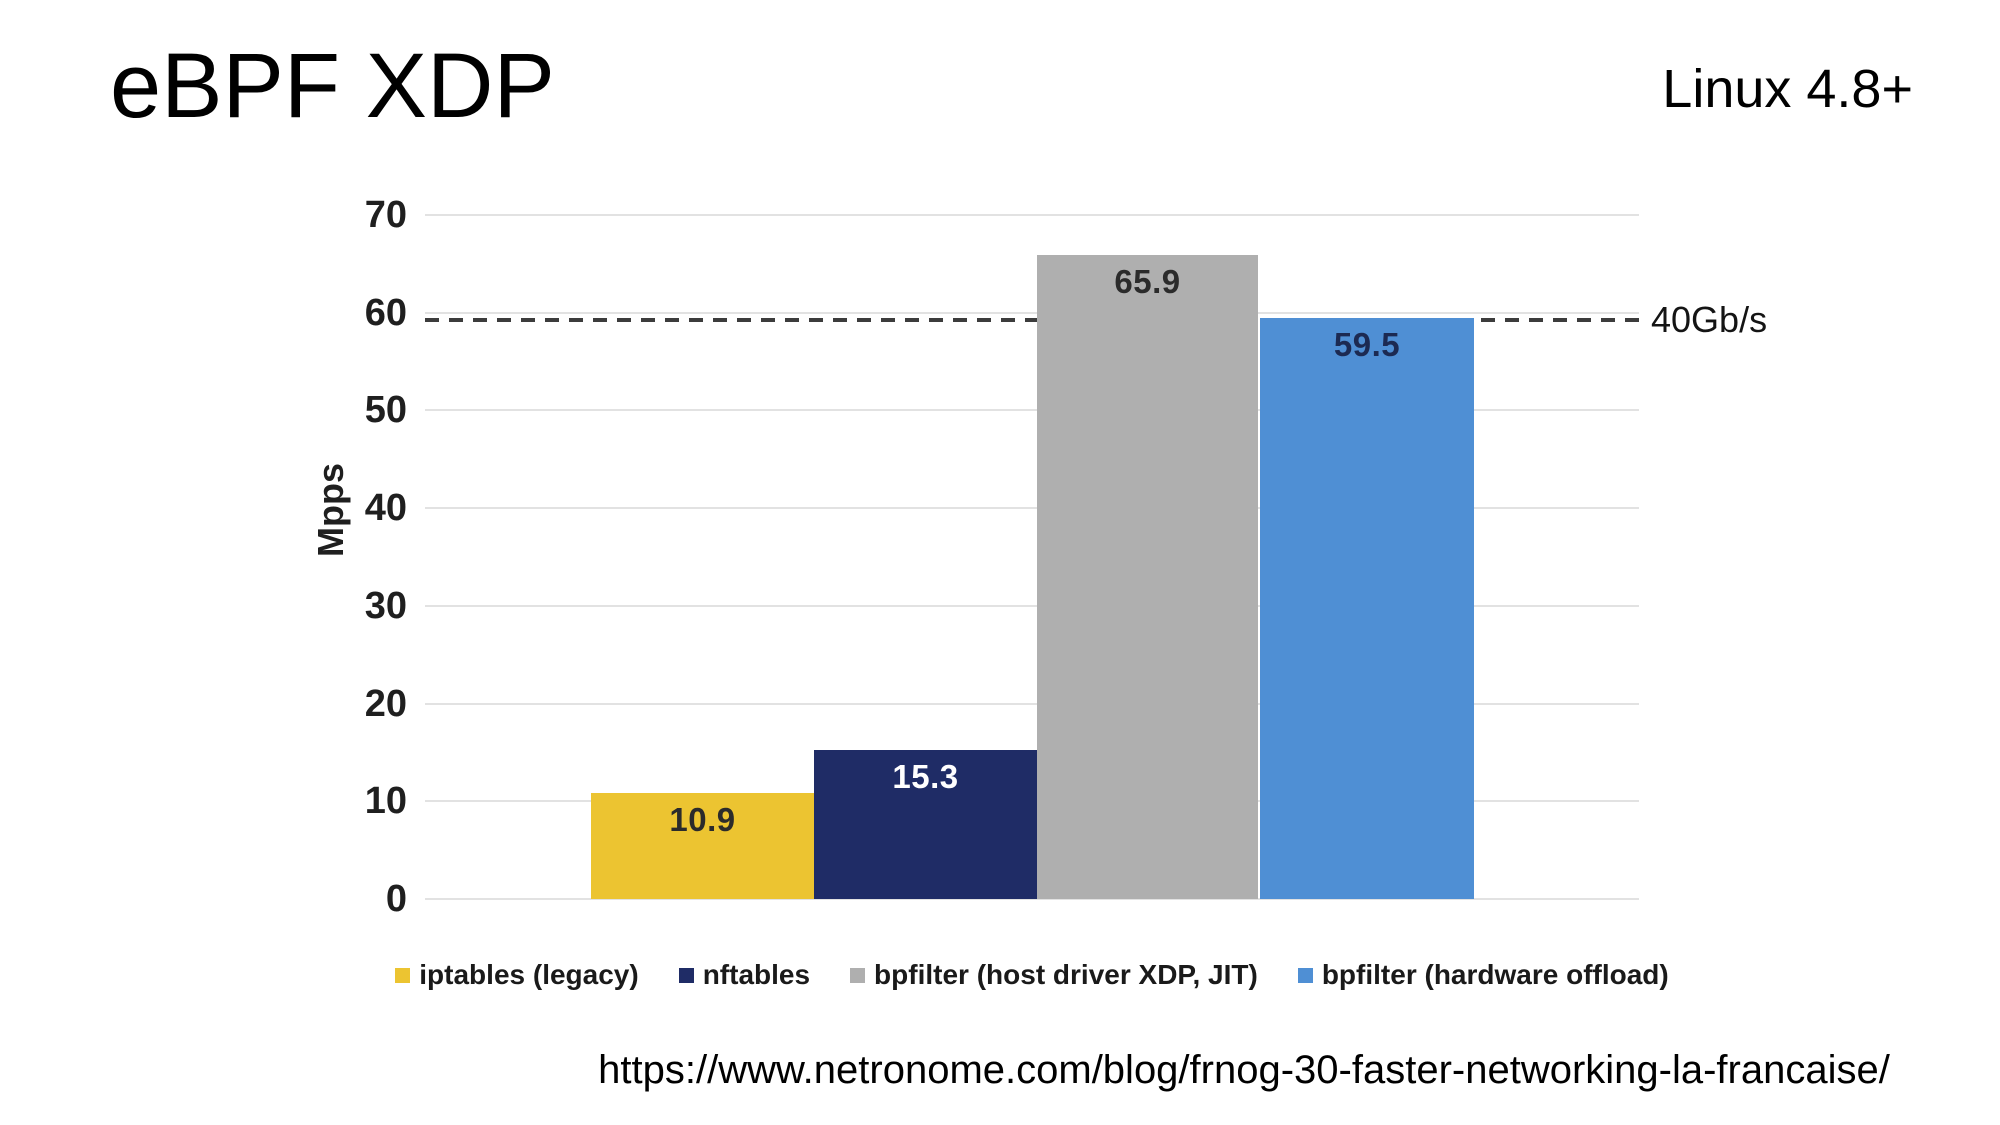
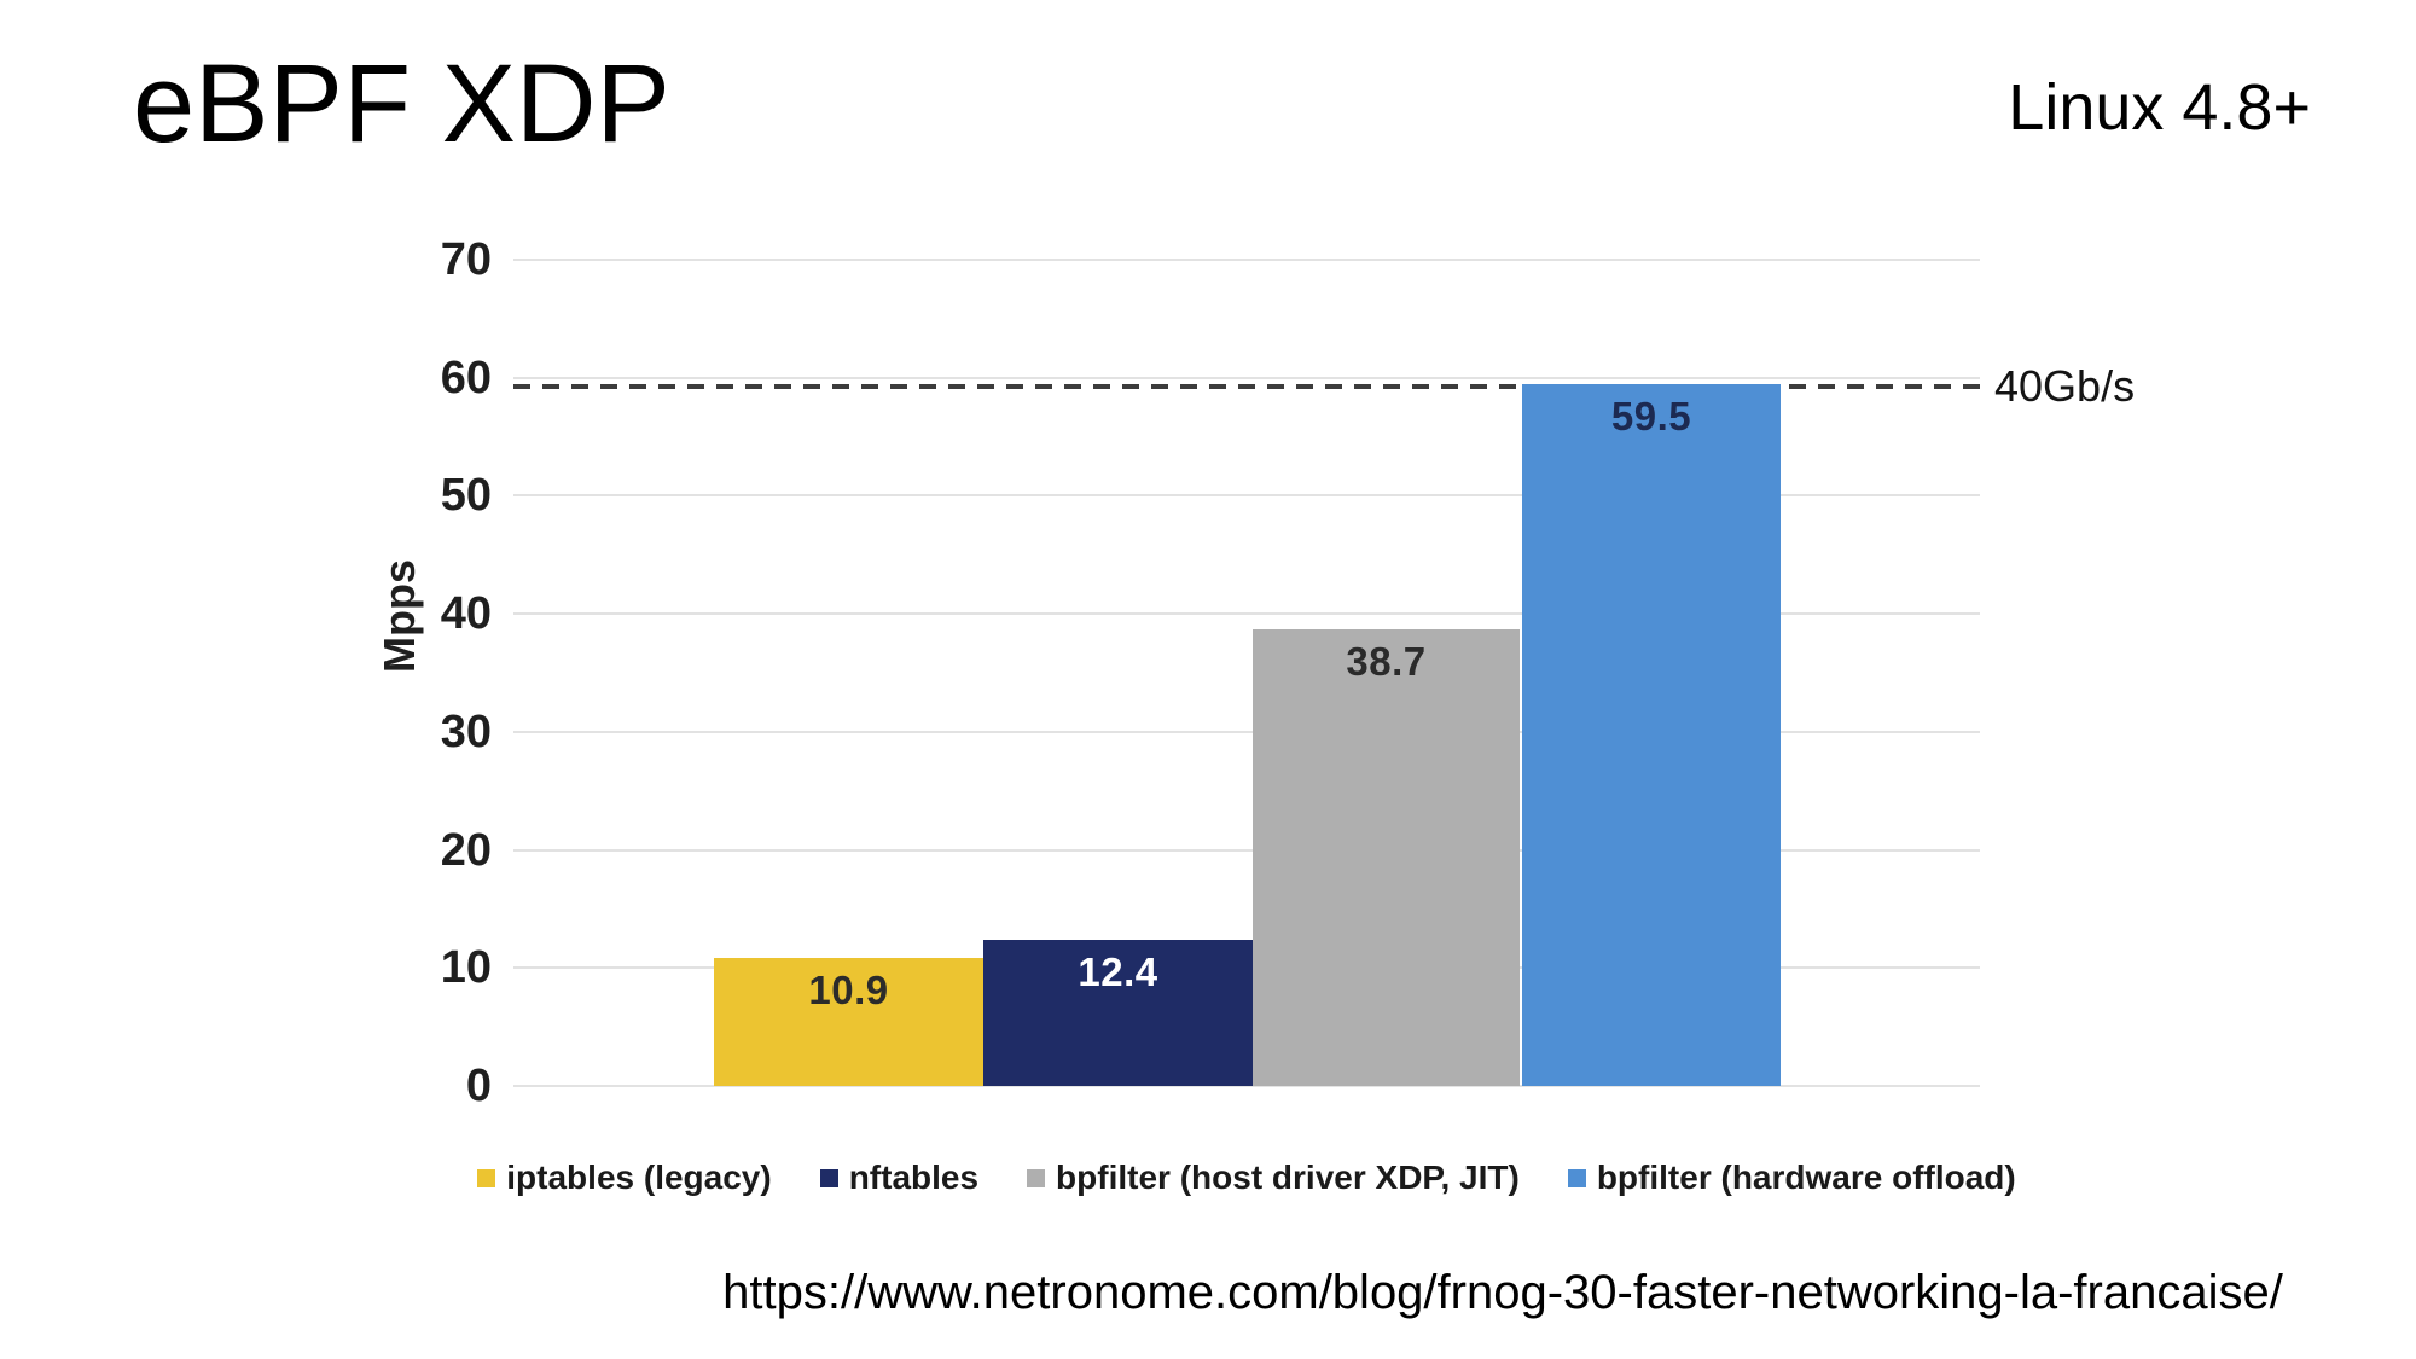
nftables: 15.3 -> 12.4
bpfilter (host driver XDP, JIT): 65.9 -> 38.7
